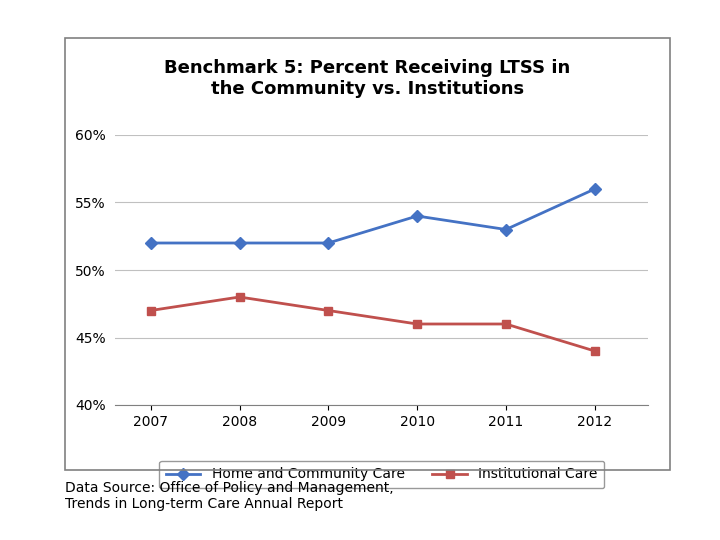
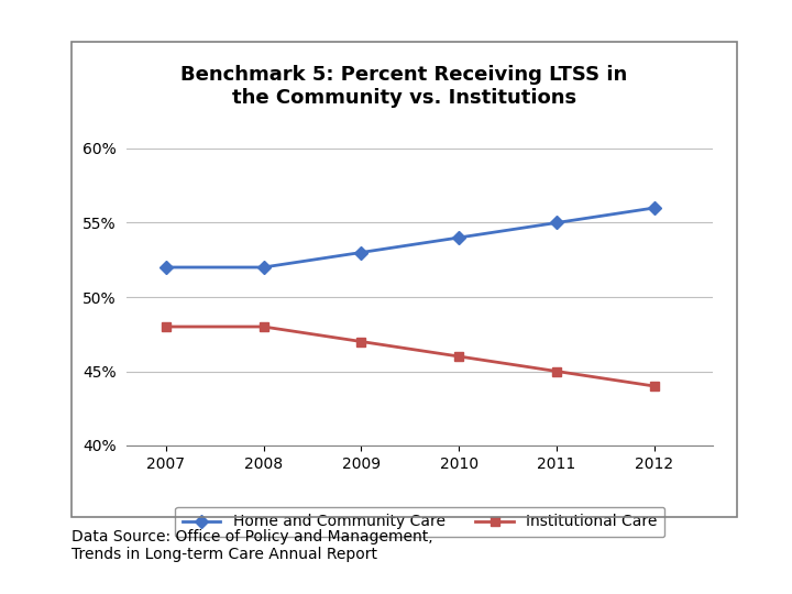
Institutional Care/2007: 47% -> 48%
Home and Community Care/2009: 52% -> 53%
Home and Community Care/2011: 53% -> 55%
Institutional Care/2011: 46% -> 45%
